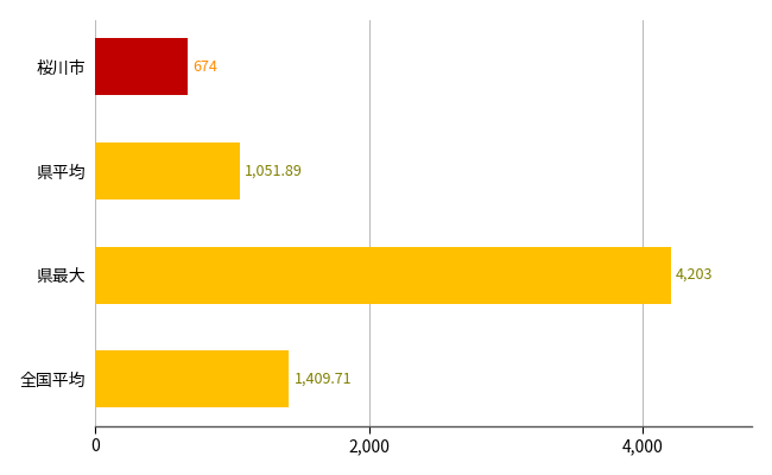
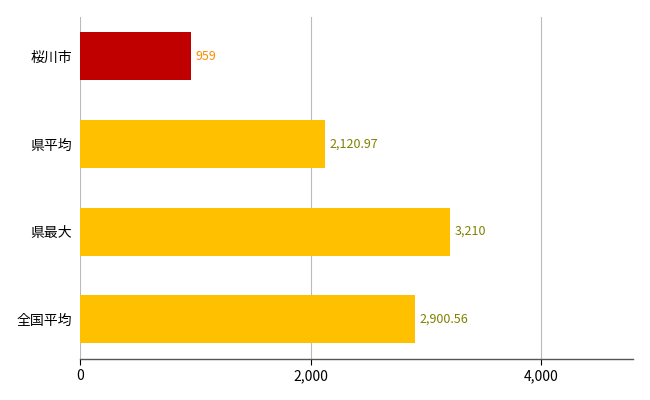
桜川市: 674 -> 959
県平均: 1,051.89 -> 2,120.97
県最大: 4,203 -> 3,210
全国平均: 1,409.71 -> 2,900.56
